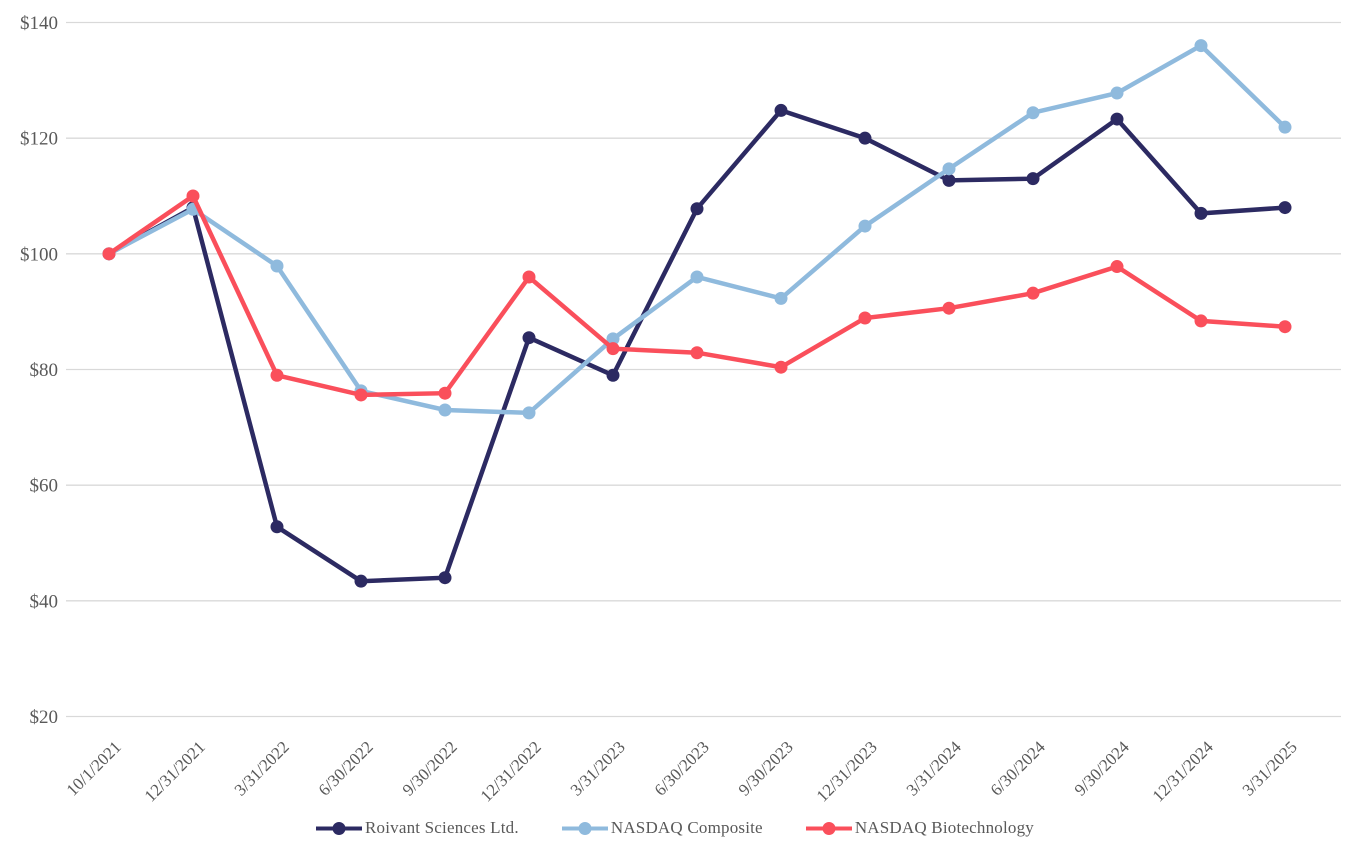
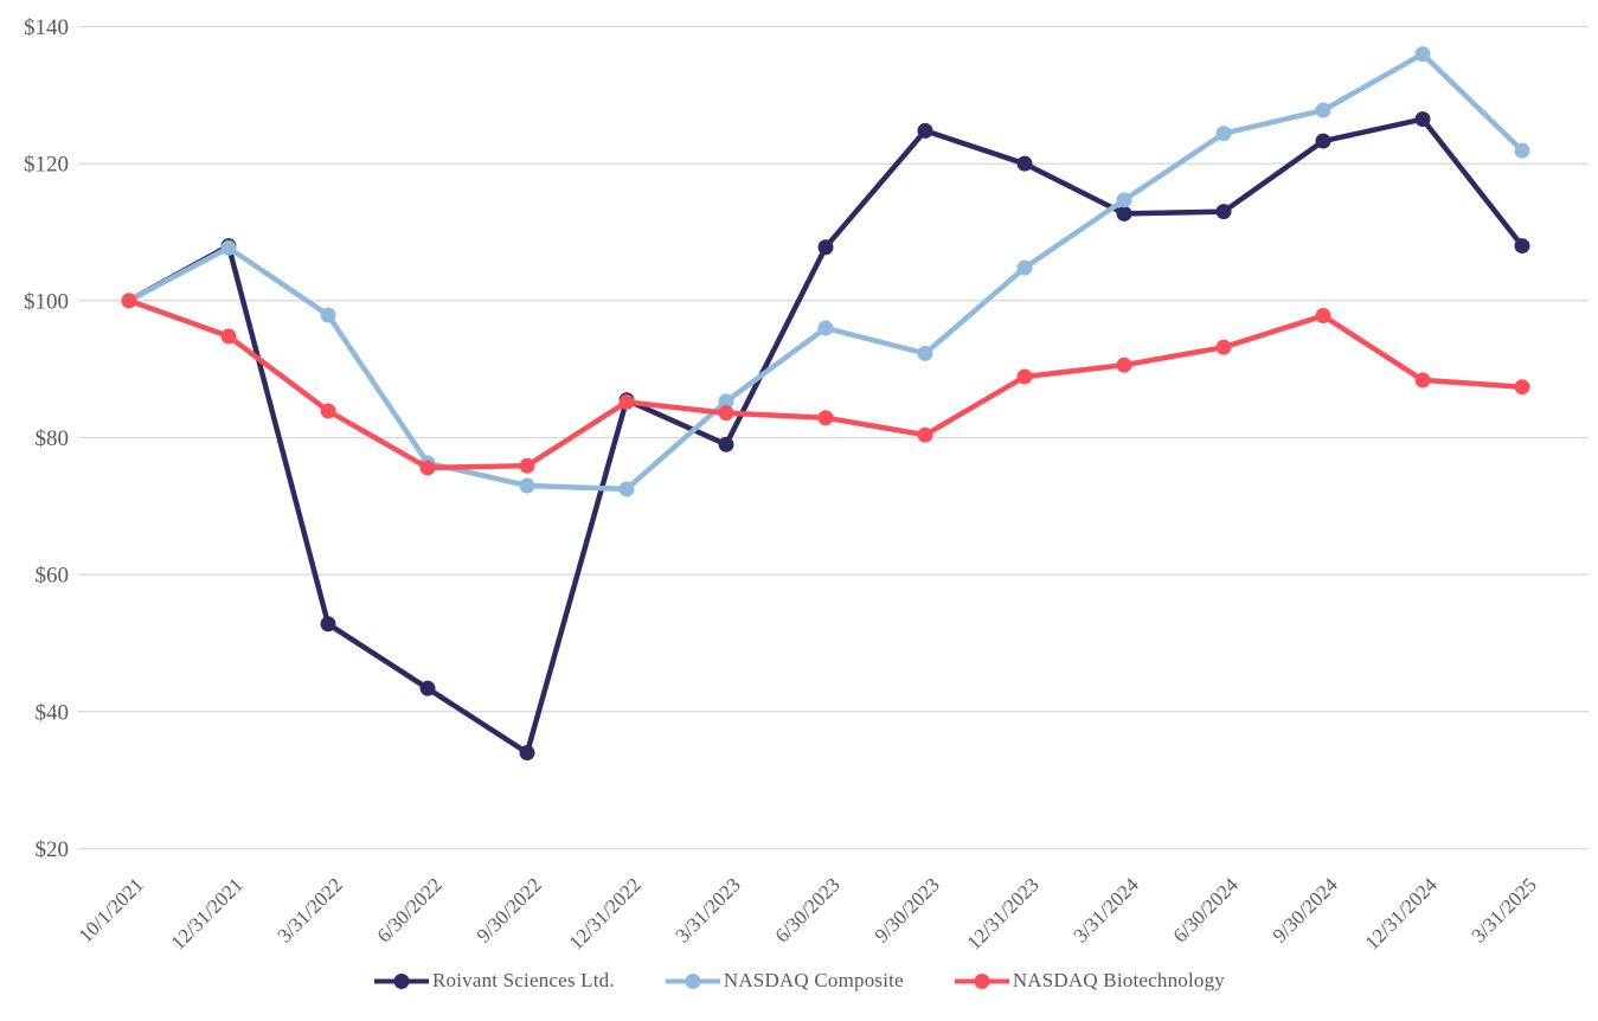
NASDAQ Biotechnology/12/31/2021: $110 -> $95
NASDAQ Biotechnology/3/31/2022: $79 -> $84
Roivant Sciences Ltd./9/30/2022: $44 -> $34
NASDAQ Biotechnology/12/31/2022: $96 -> $85
Roivant Sciences Ltd./12/31/2024: $107 -> $126
